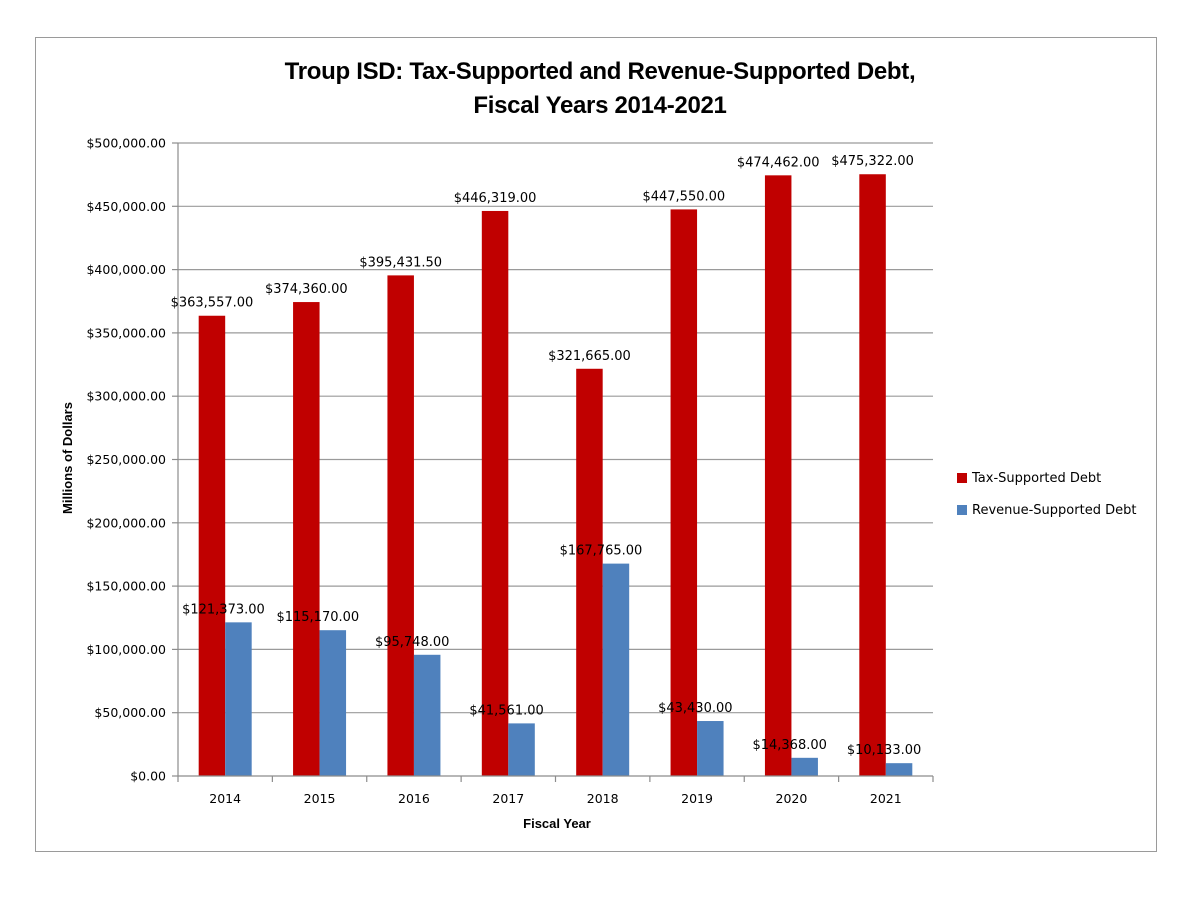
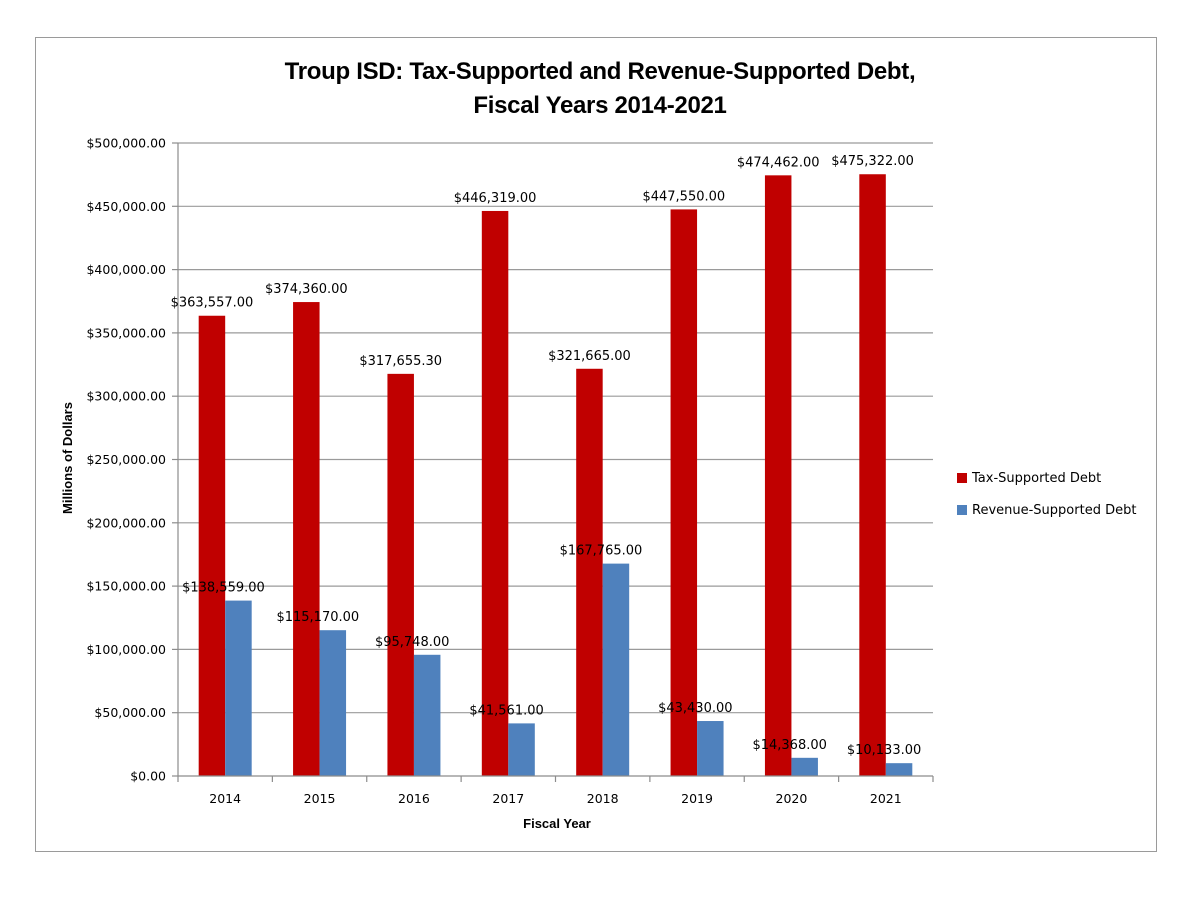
Revenue-Supported Debt/2014: $121,373.00 -> $138,559.00
Tax-Supported Debt/2016: $395,431.50 -> $317,655.30
